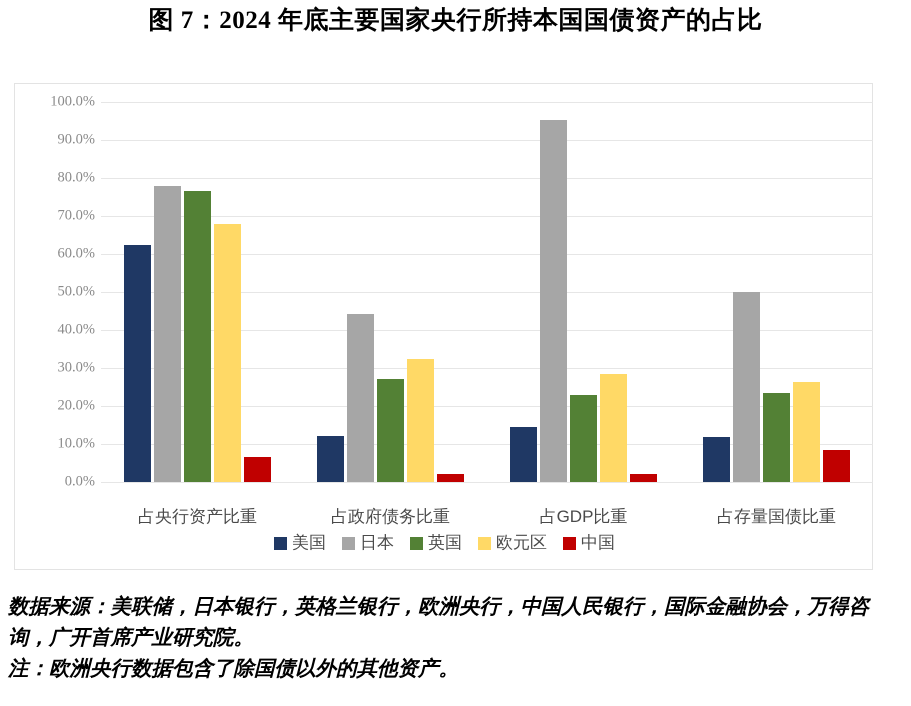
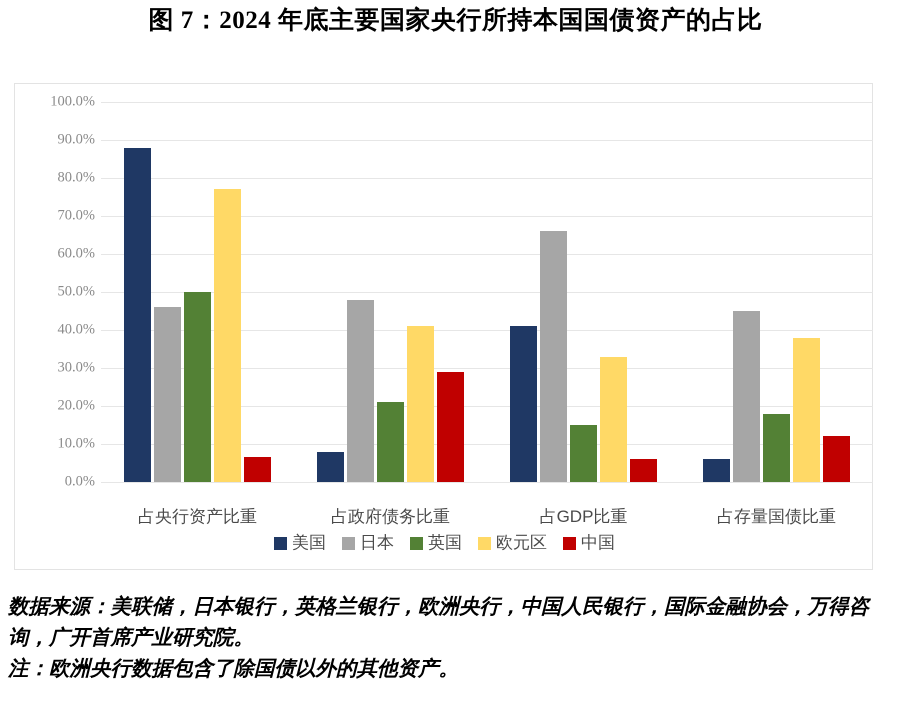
美国/占央行资产比重: 62% -> 88%
日本/占央行资产比重: 78% -> 46%
英国/占央行资产比重: 76% -> 50%
欧元区/占央行资产比重: 68% -> 77%
美国/占政府债务比重: 12% -> 8%
日本/占政府债务比重: 44% -> 48%
英国/占政府债务比重: 27% -> 21%
欧元区/占政府债务比重: 32% -> 41%
中国/占政府债务比重: 2% -> 29%
美国/占GDP比重: 14% -> 41%
日本/占GDP比重: 95% -> 66%
英国/占GDP比重: 23% -> 15%
欧元区/占GDP比重: 28% -> 33%
中国/占GDP比重: 2% -> 6%
美国/占存量国债比重: 12% -> 6%
日本/占存量国债比重: 50% -> 45%
英国/占存量国债比重: 23% -> 18%
欧元区/占存量国债比重: 26% -> 38%
中国/占存量国债比重: 8% -> 12%
